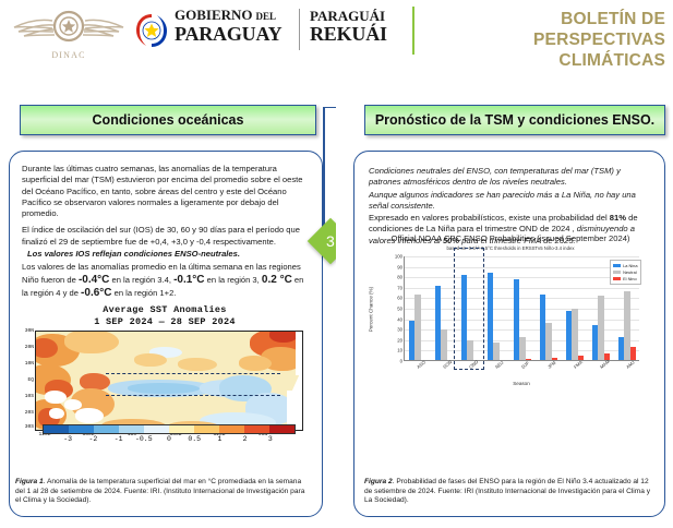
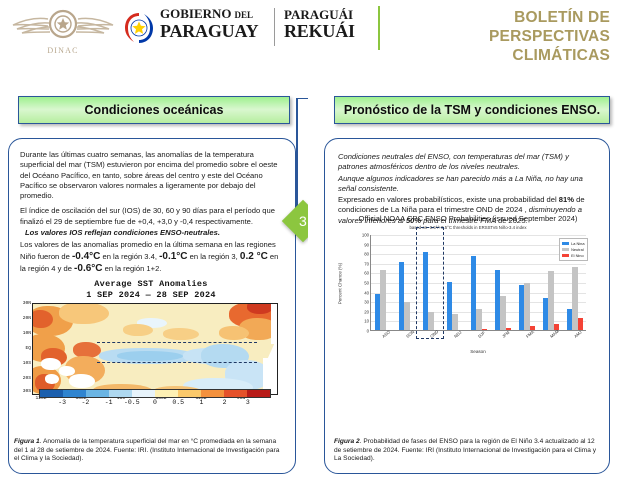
La Nina/NDJ: 80 -> 50
